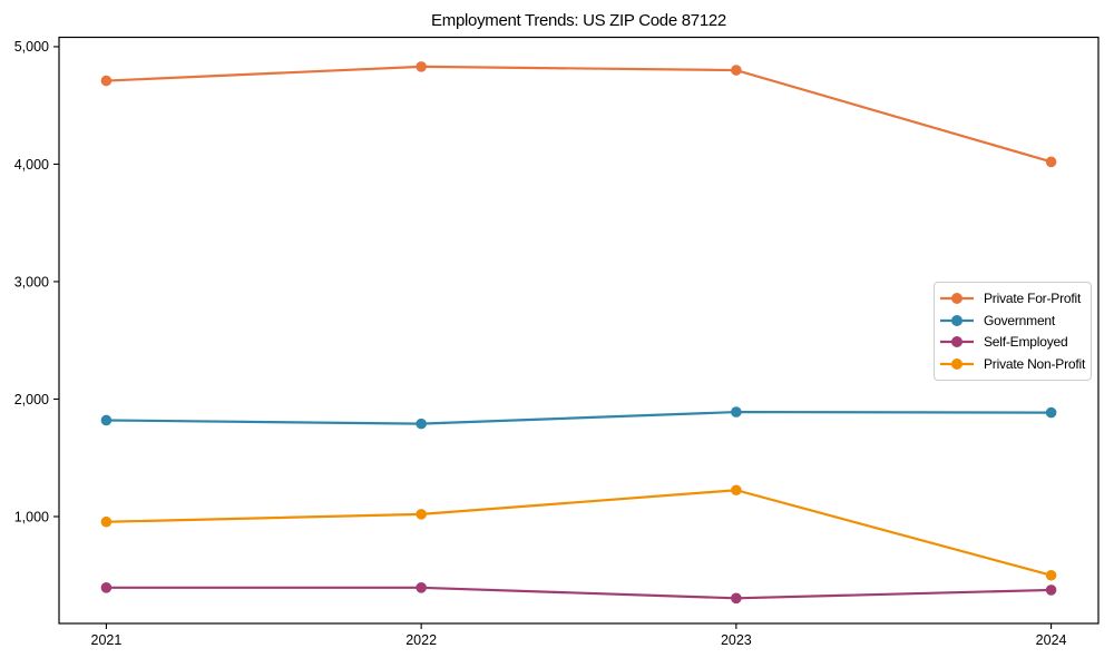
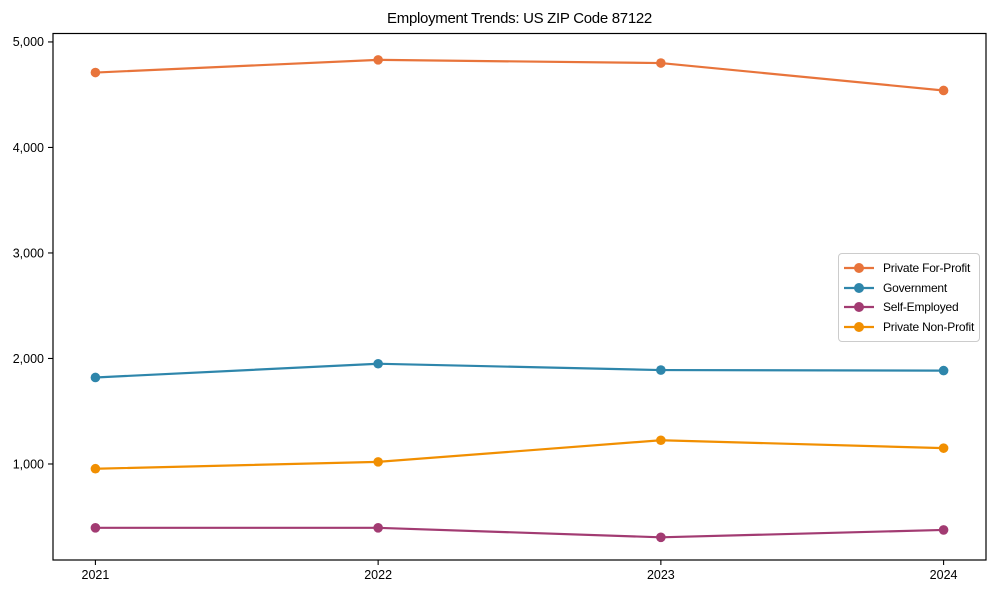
Government/2022: 1790 -> 1950
Private For-Profit/2024: 4020 -> 4540
Private Non-Profit/2024: 500 -> 1150
